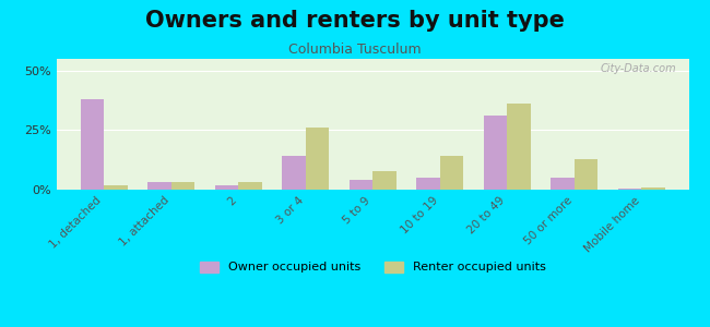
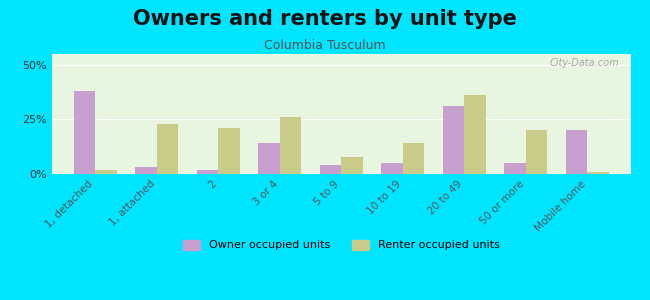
Renter occupied units/1, attached: 3% -> 23%
Renter occupied units/2: 3% -> 21%
Renter occupied units/50 or more: 13% -> 20%
Owner occupied units/Mobile home: 0.5% -> 20.0%
